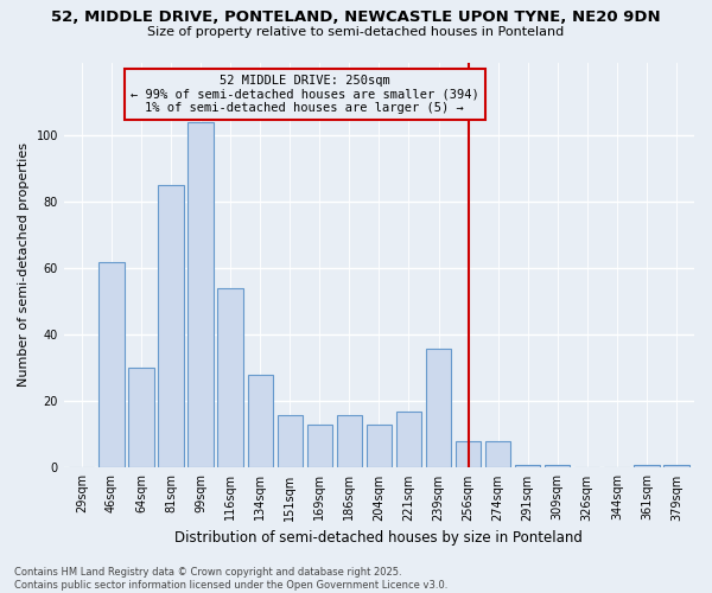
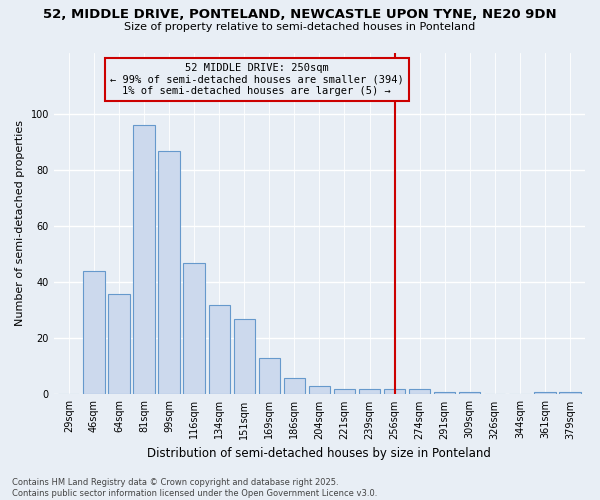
46sqm: 62 -> 44
64sqm: 30 -> 36
81sqm: 85 -> 96
99sqm: 104 -> 87
116sqm: 54 -> 47
134sqm: 28 -> 32
151sqm: 16 -> 27
186sqm: 16 -> 6
204sqm: 13 -> 3
221sqm: 17 -> 2
239sqm: 36 -> 2
256sqm: 8 -> 2
274sqm: 8 -> 2
